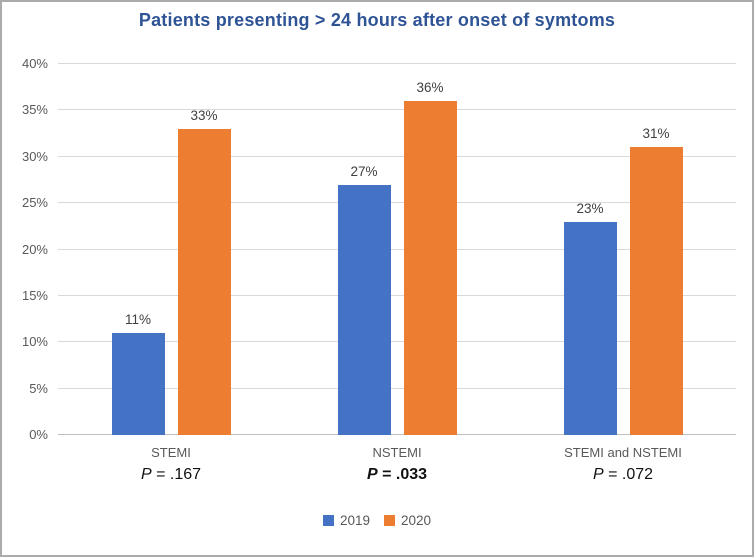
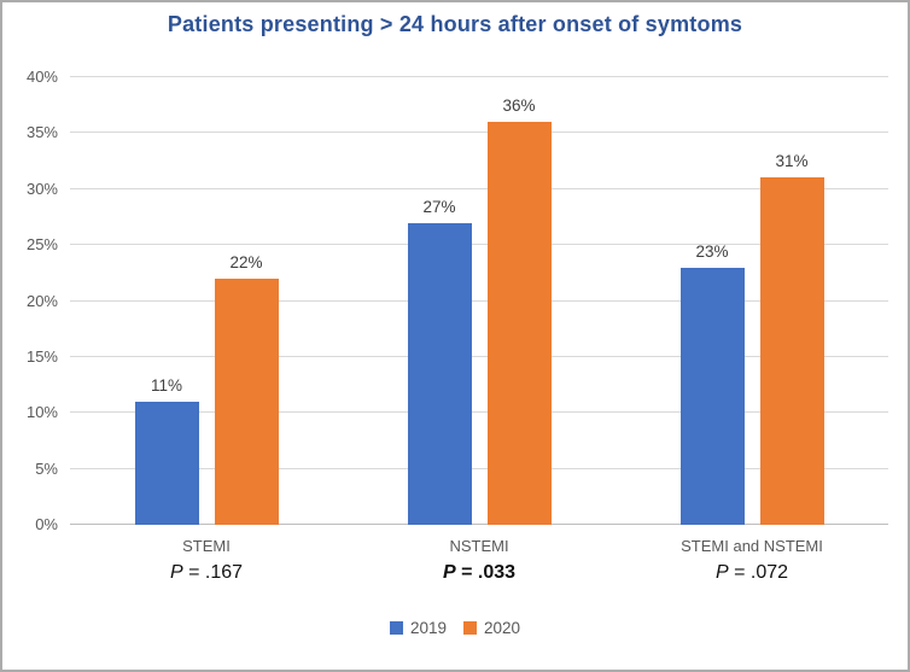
2020/STEMI: 33% -> 22%
